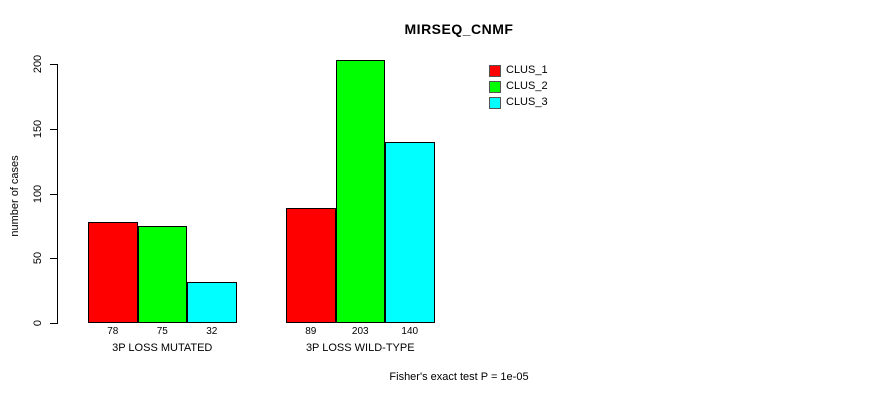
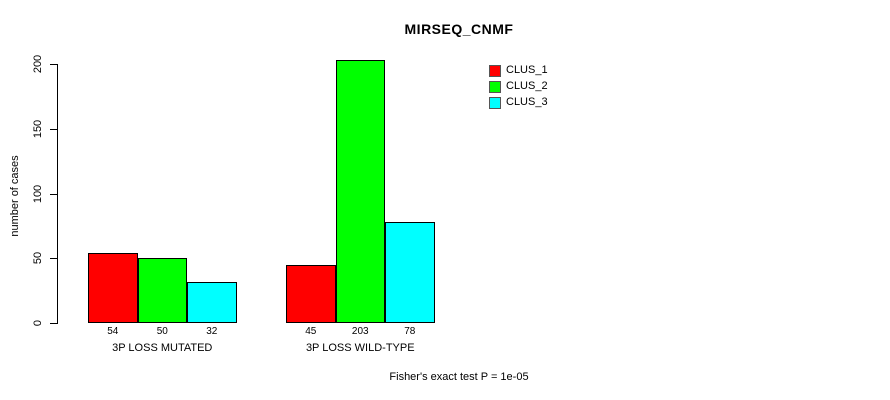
CLUS_1/3P LOSS MUTATED: 78 -> 54
CLUS_2/3P LOSS MUTATED: 75 -> 50
CLUS_1/3P LOSS WILD-TYPE: 89 -> 45
CLUS_3/3P LOSS WILD-TYPE: 140 -> 78
